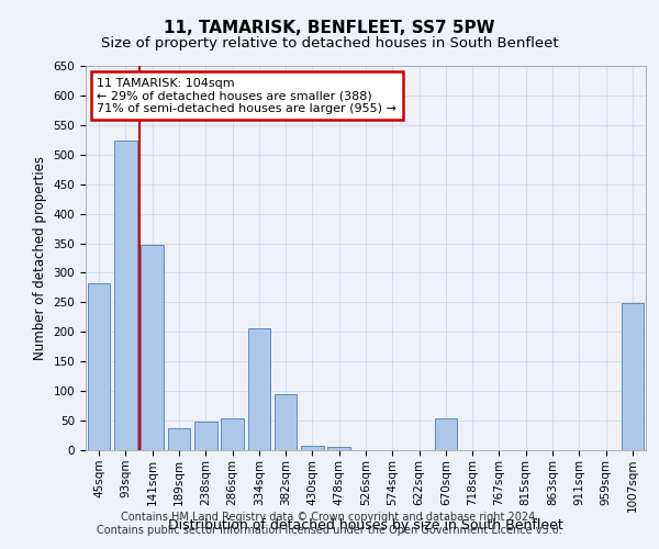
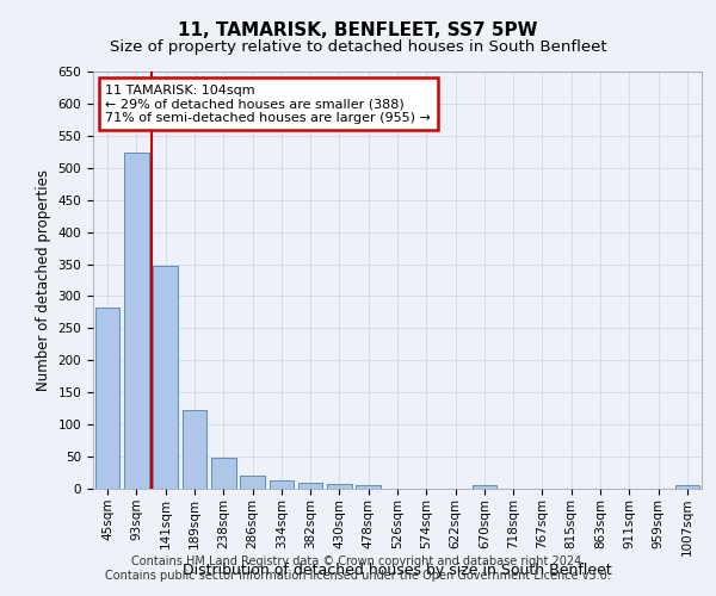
189sqm: 38 -> 122
286sqm: 54 -> 20
334sqm: 206 -> 13
382sqm: 94 -> 10
670sqm: 54 -> 5
1007sqm: 248 -> 5
